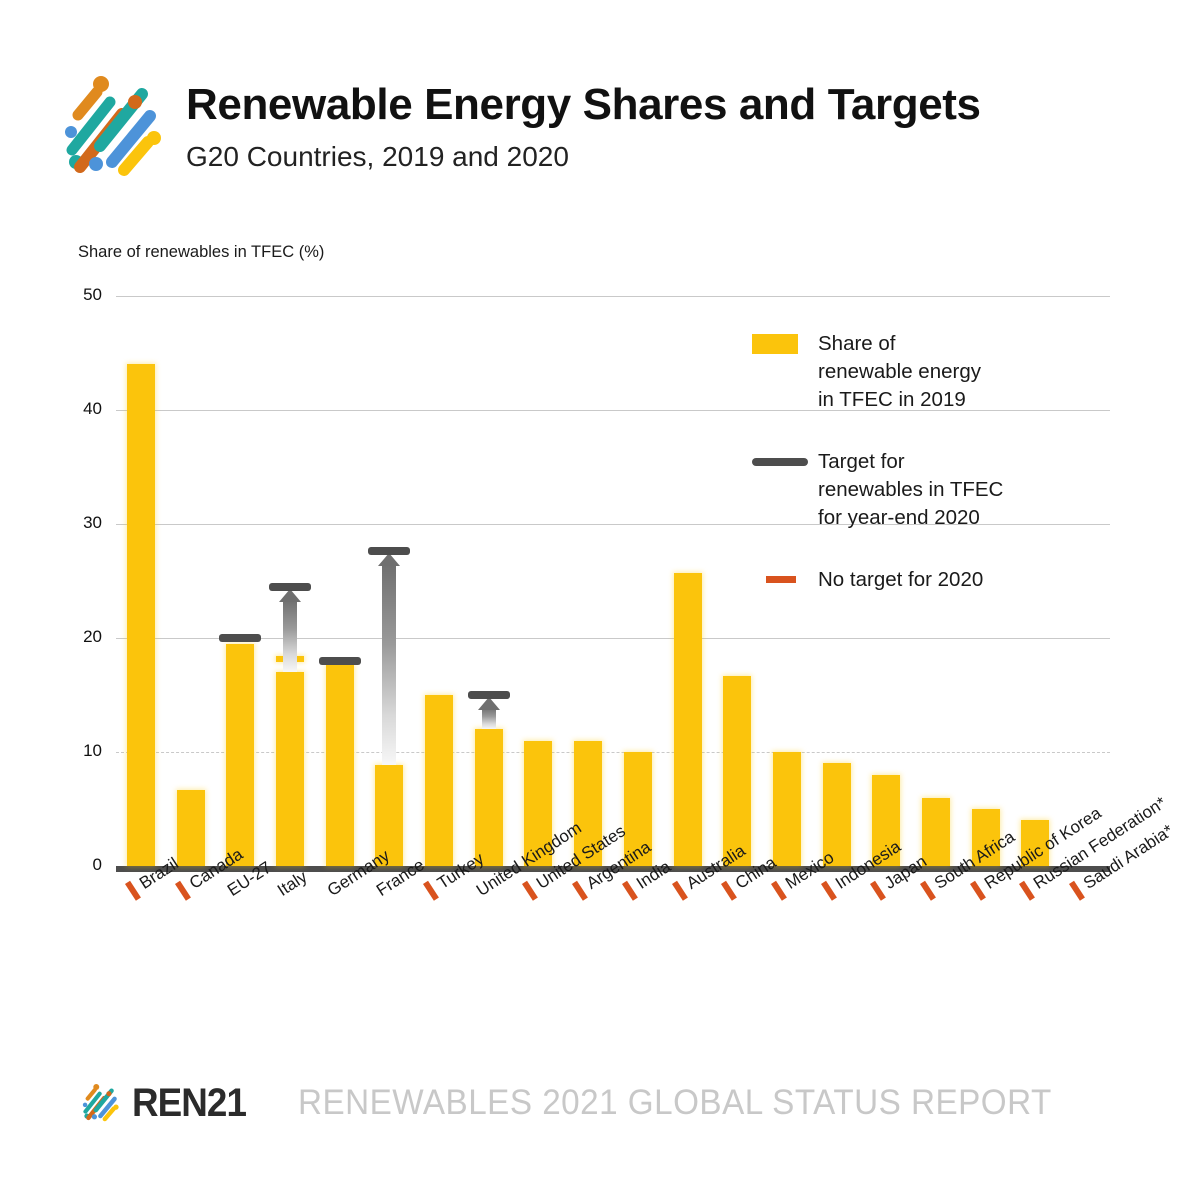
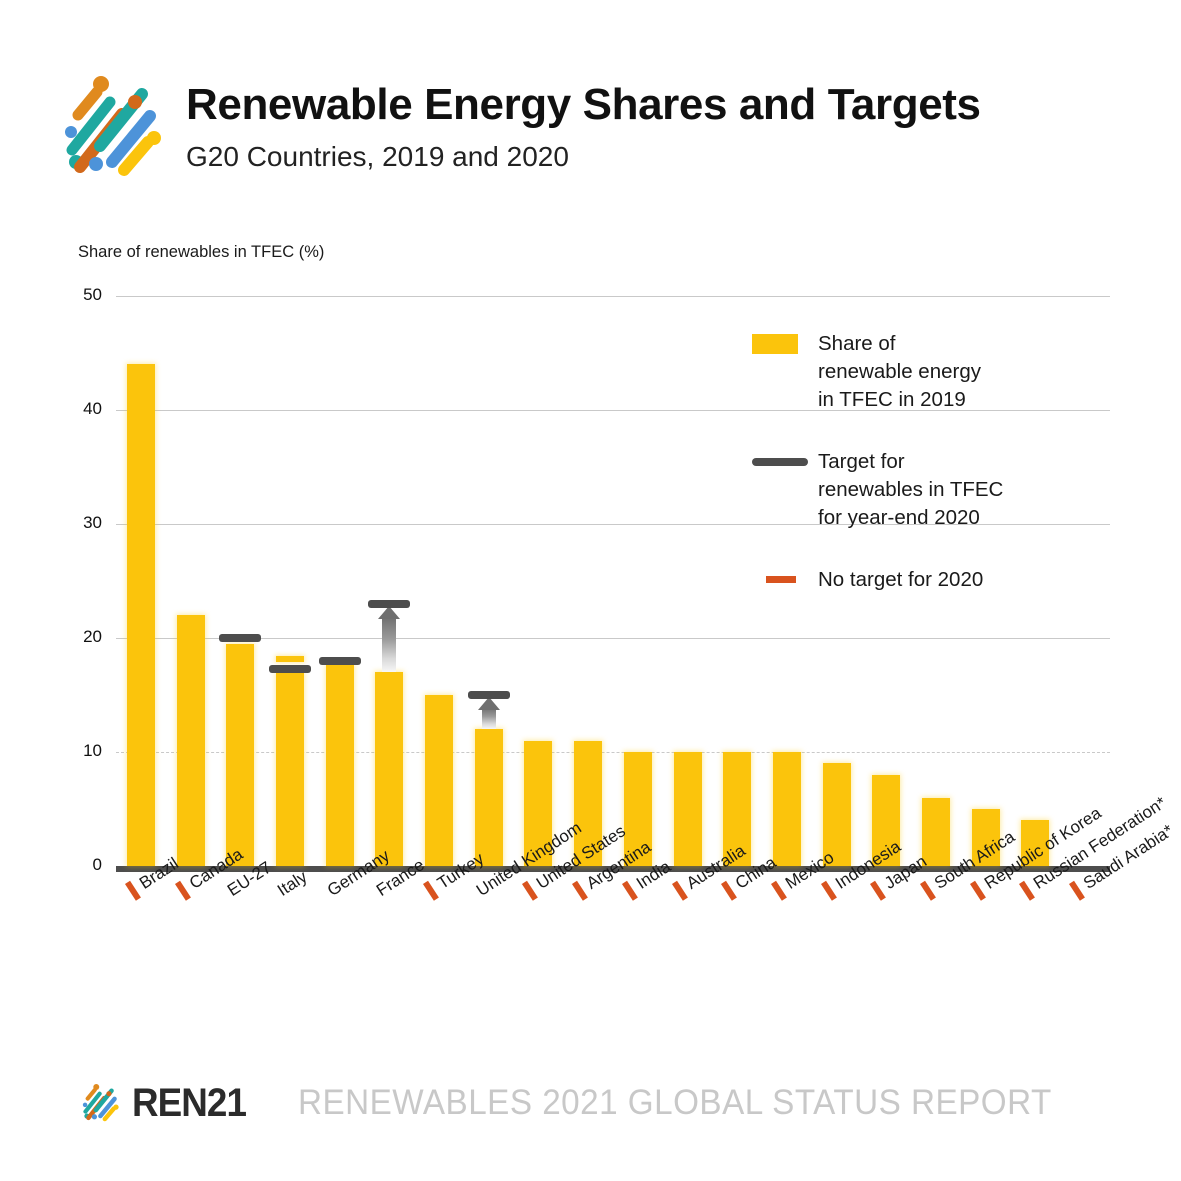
Share of renewable energy in TFEC in 2019/Canada: 6.7 -> 22.0
Target for renewables in TFEC for year-end 2020/Italy: 24.5 -> 17.3
Share of renewable energy in TFEC in 2019/France: 8.9 -> 17.0
Target for renewables in TFEC for year-end 2020/France: 27.6 -> 23.0
Share of renewable energy in TFEC in 2019/Australia: 25.7 -> 10.0
Share of renewable energy in TFEC in 2019/China: 16.7 -> 10.0
